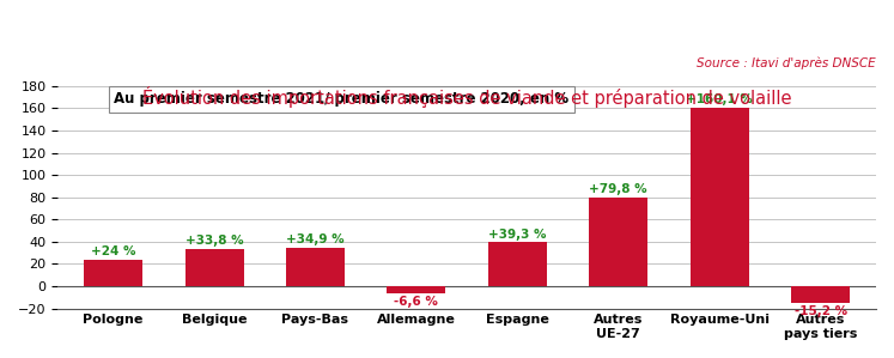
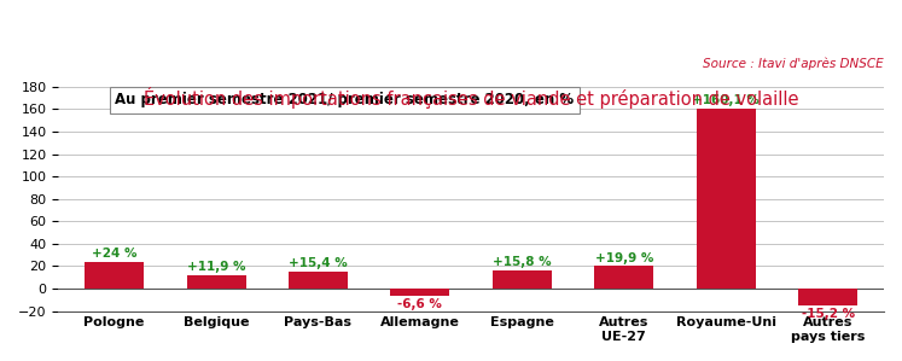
Belgique: +33,8 -> +11,9
Pays-Bas: +34,9 -> +15,4
Espagne: +39,3 -> +15,8
Autres UE-27: +79,8 -> +19,9
